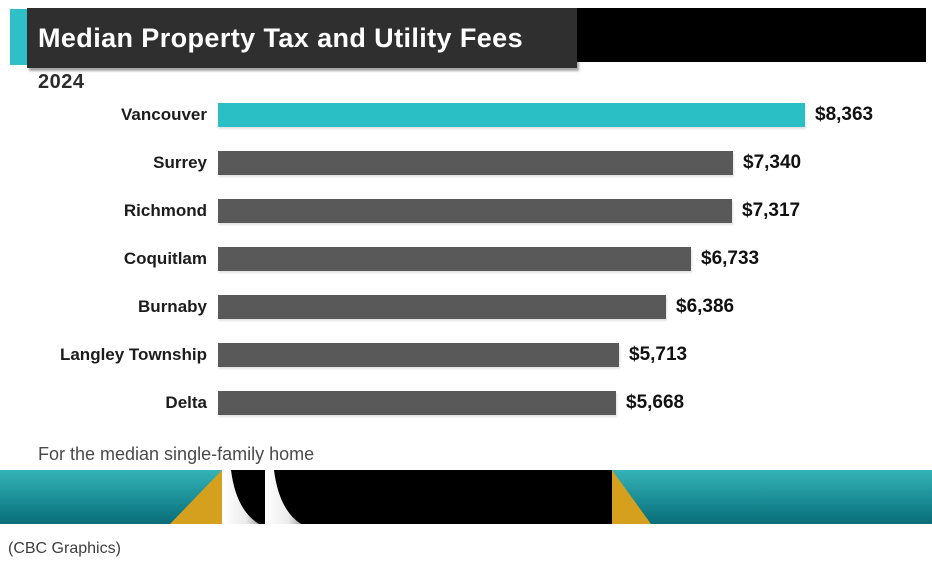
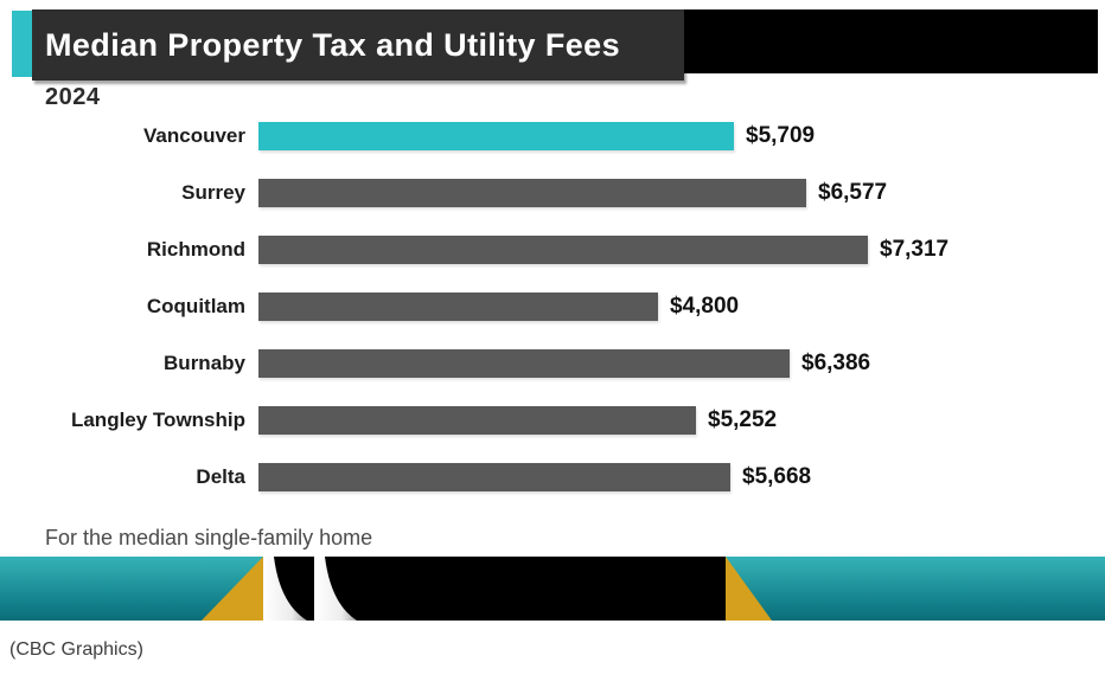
Vancouver: $8,363 -> $5,709
Surrey: $7,340 -> $6,577
Coquitlam: $6,733 -> $4,800
Langley Township: $5,713 -> $5,252
